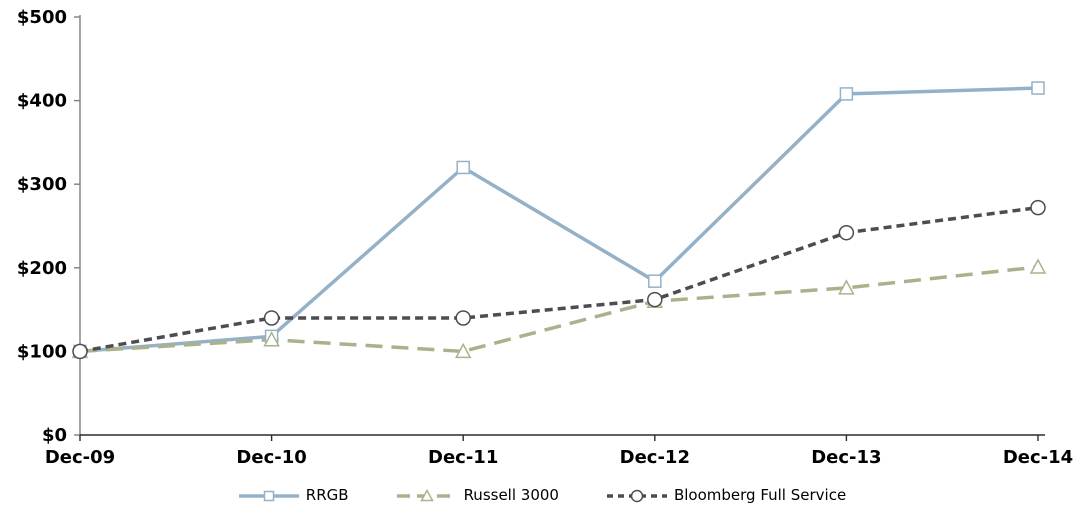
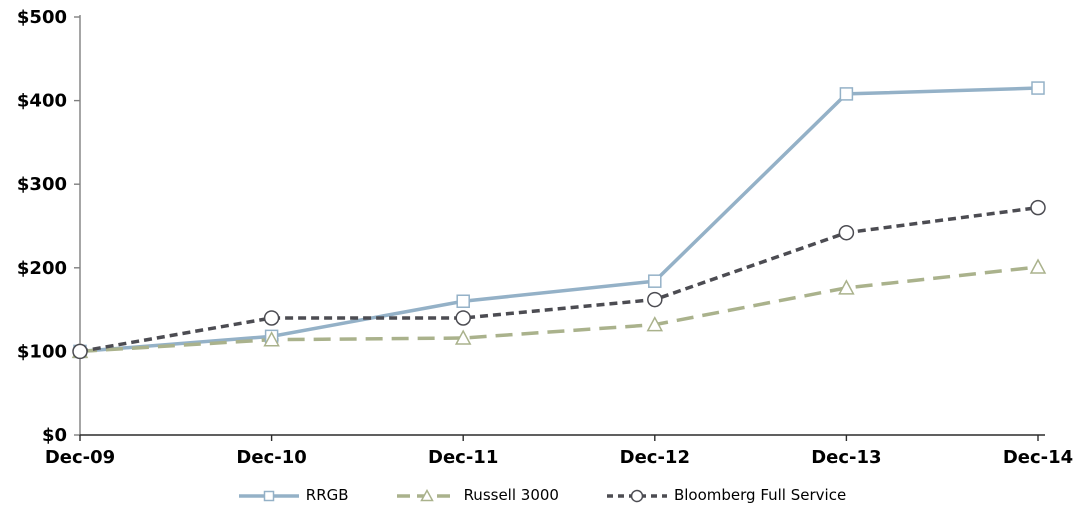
RRGB/Dec-11: $320 -> $160
Russell 3000/Dec-11: $100 -> $120
Russell 3000/Dec-12: $160 -> $130
